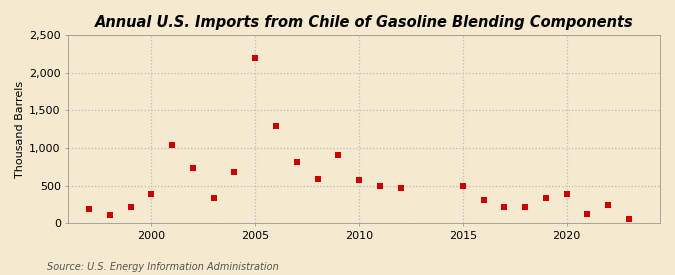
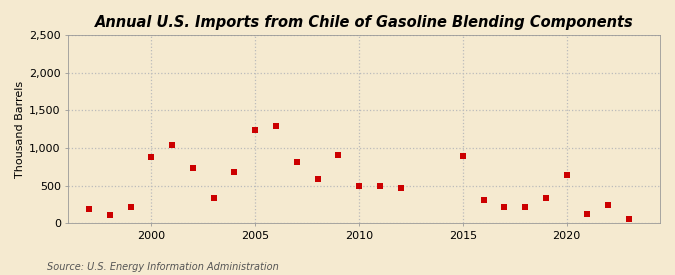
2000: 390 -> 880
2005: 2,200 -> 1,240
2010: 580 -> 500
2015: 500 -> 900
2020: 390 -> 640
